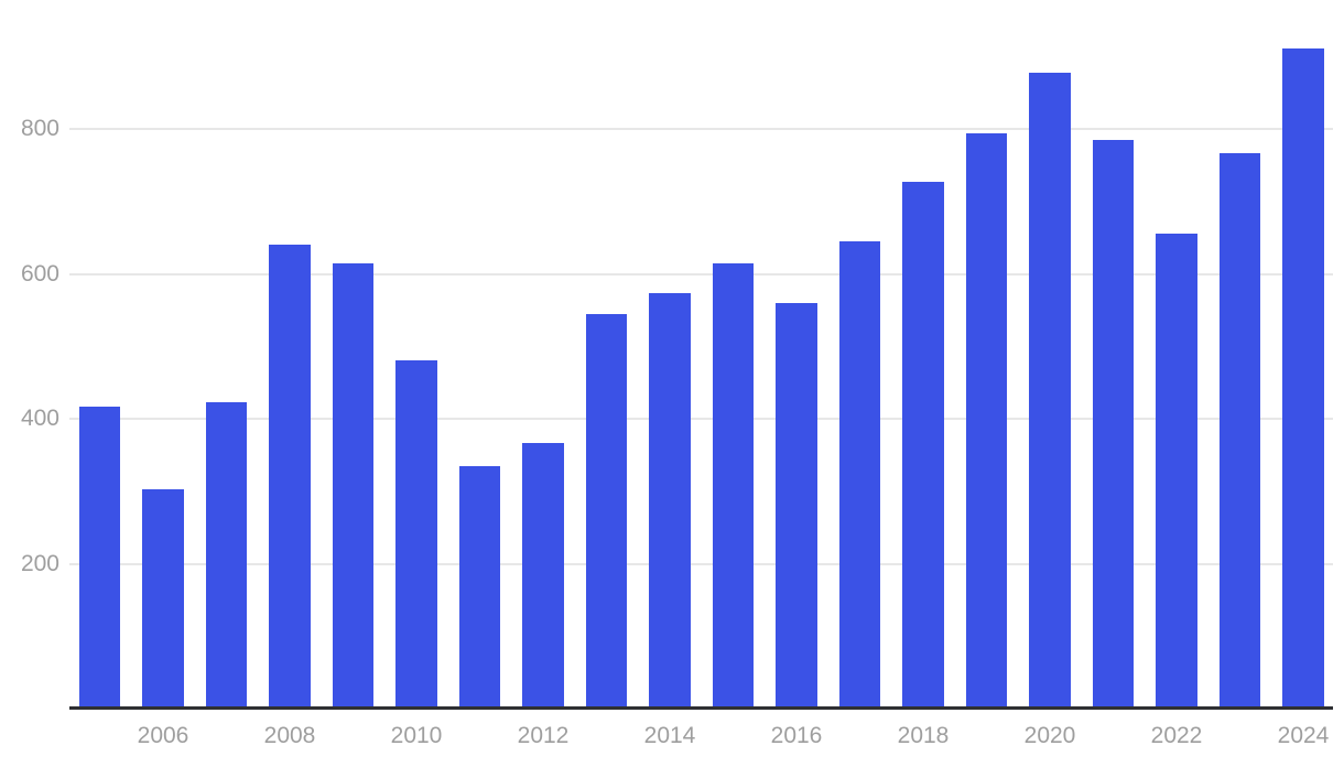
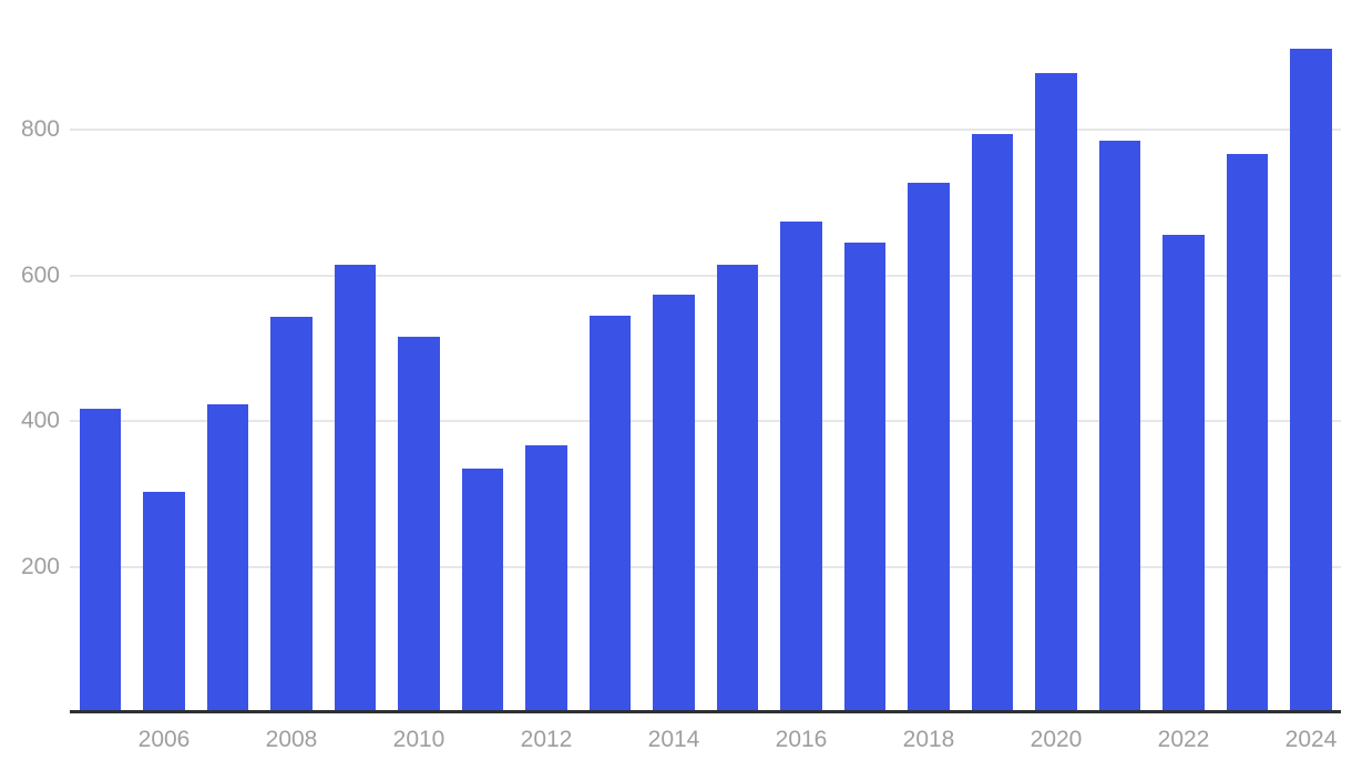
2008: 640 -> 540
2010: 480 -> 520
2016: 560 -> 670
